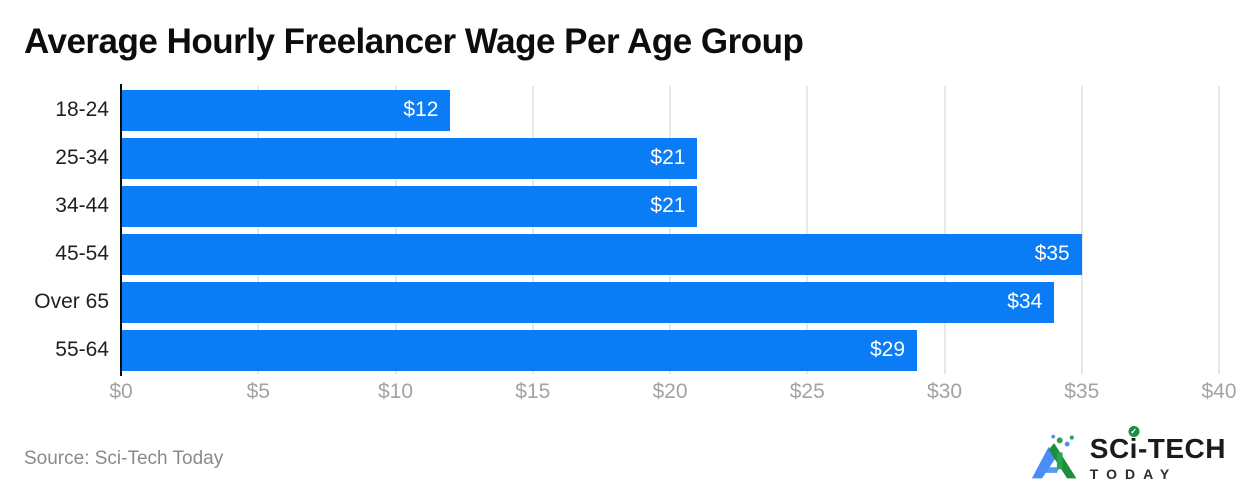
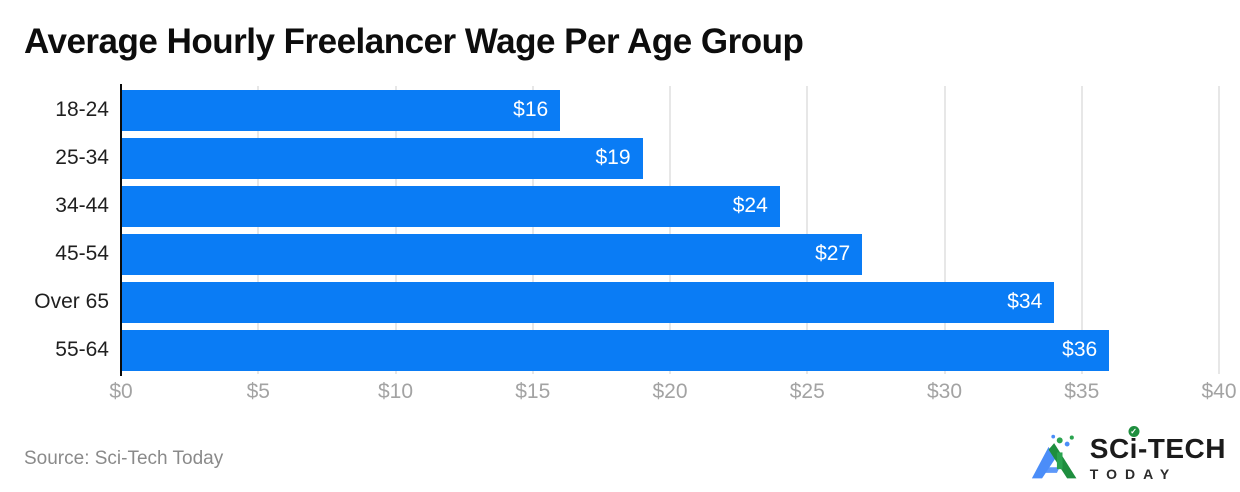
18-24: $12 -> $16
25-34: $21 -> $19
34-44: $21 -> $24
45-54: $35 -> $27
55-64: $29 -> $36
